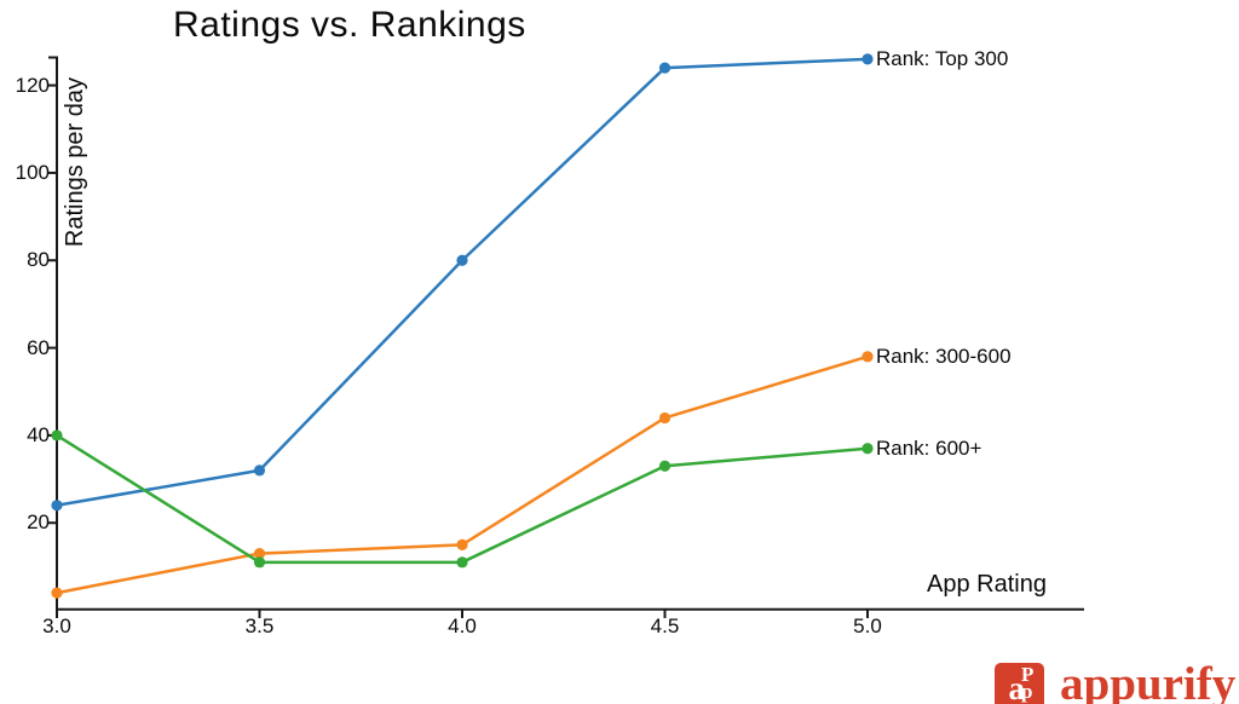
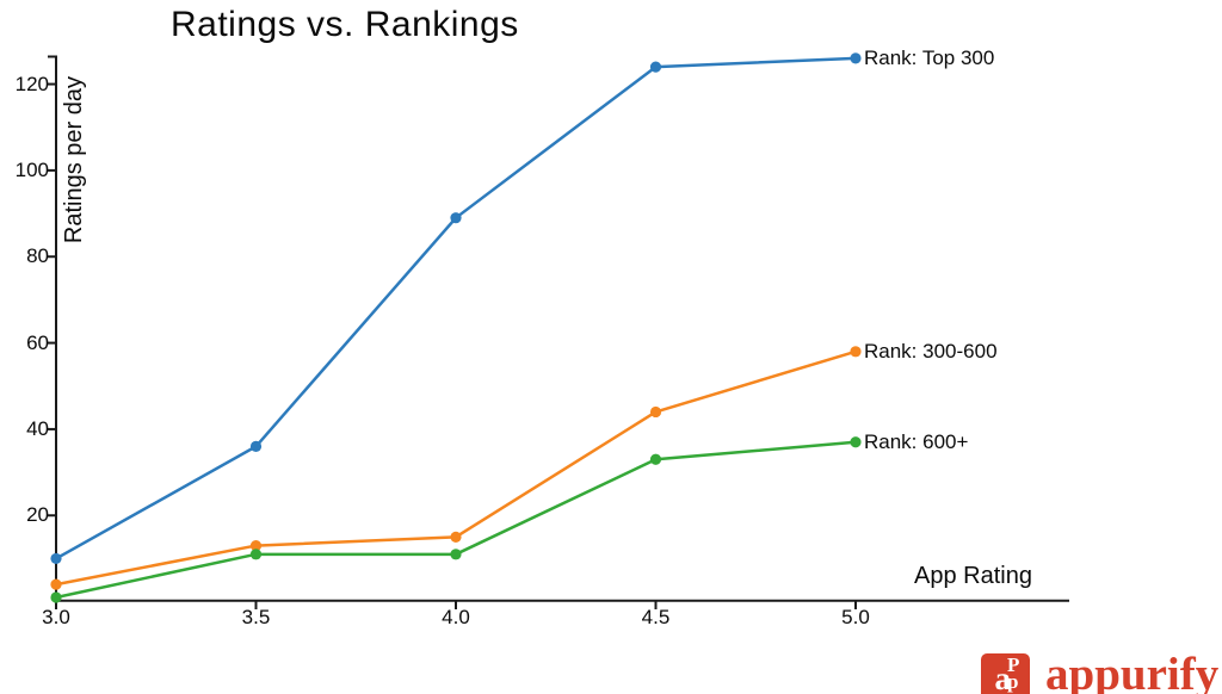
Rank: Top 300/3.0: 24 -> 10
Rank: 600+/3.0: 40 -> 1
Rank: Top 300/3.5: 32 -> 36
Rank: Top 300/4.0: 80 -> 89
